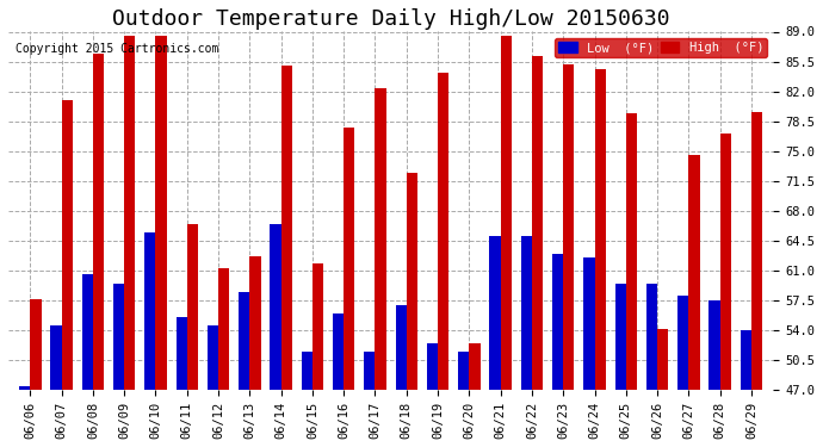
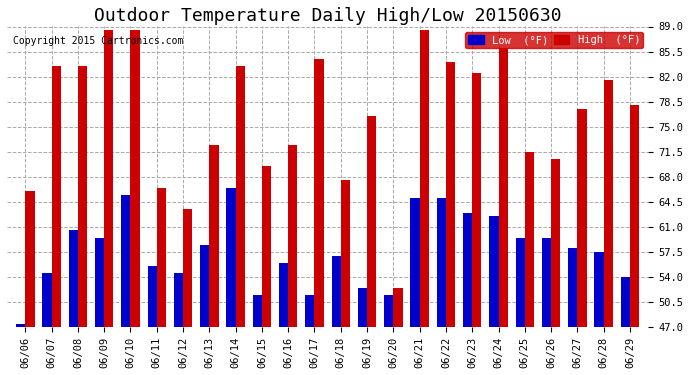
High (°F)/06/06: 57.6 -> 66.0
High (°F)/06/07: 81.0 -> 83.5
High (°F)/06/08: 86.4 -> 83.5
High (°F)/06/12: 61.2 -> 63.5
High (°F)/06/13: 62.6 -> 72.5
High (°F)/06/14: 85.0 -> 83.5
High (°F)/06/15: 61.8 -> 69.5
High (°F)/06/16: 77.8 -> 72.5
High (°F)/06/17: 82.4 -> 84.5
High (°F)/06/18: 72.4 -> 67.5
High (°F)/06/19: 84.2 -> 76.5
High (°F)/06/22: 86.2 -> 84.0
High (°F)/06/23: 85.2 -> 82.5
High (°F)/06/24: 84.6 -> 86.0
High (°F)/06/25: 79.4 -> 71.5
High (°F)/06/26: 54.2 -> 70.5
High (°F)/06/27: 74.6 -> 77.5
High (°F)/06/28: 77.0 -> 81.5
High (°F)/06/29: 79.6 -> 78.0
